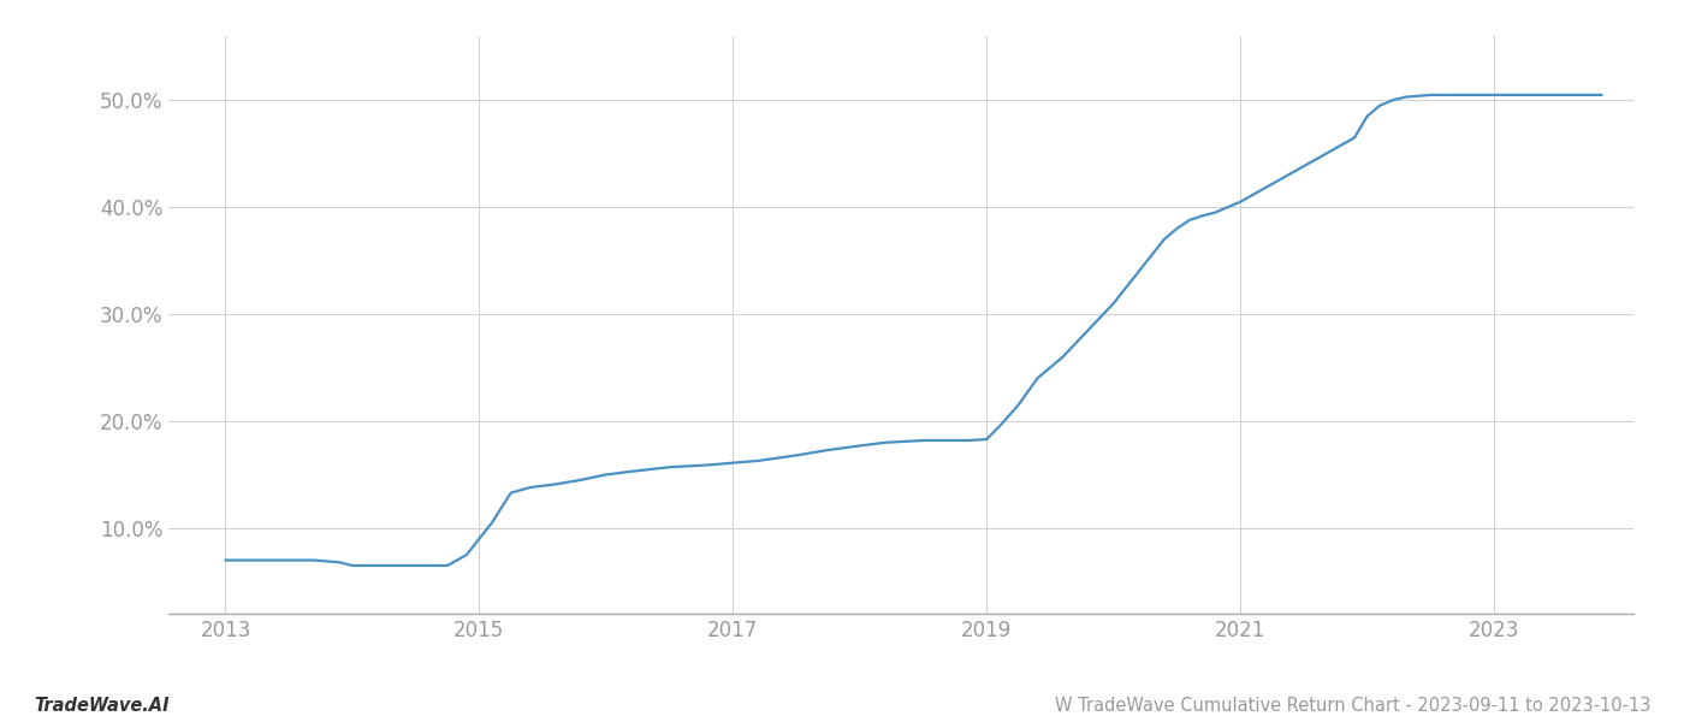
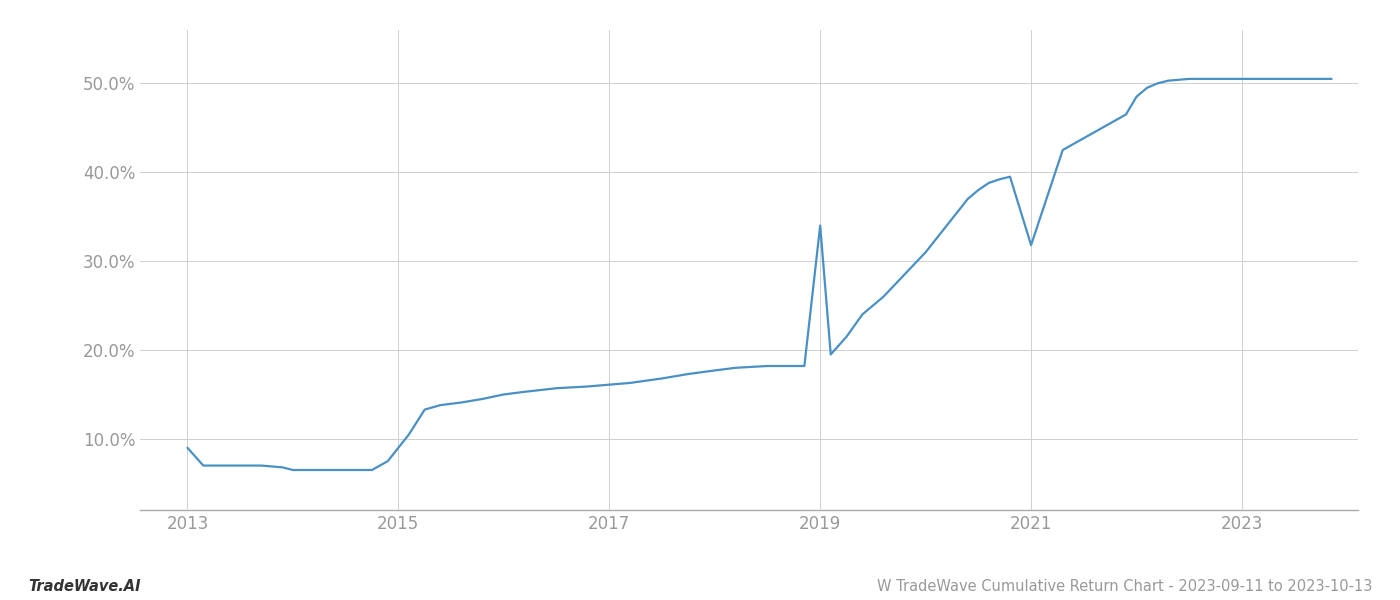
2013: 7.0% -> 9.0%
2019: 18.3% -> 34.0%
2021: 40.5% -> 31.8%
